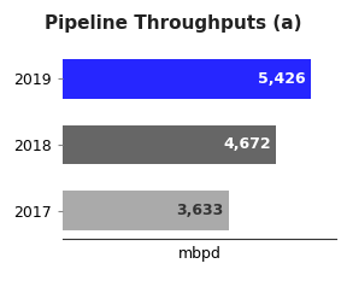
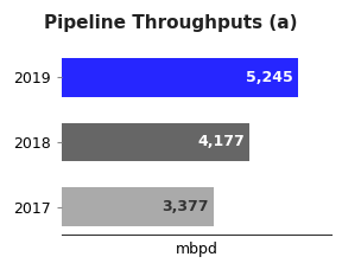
2019: 5,426 -> 5,245
2018: 4,672 -> 4,177
2017: 3,633 -> 3,377
